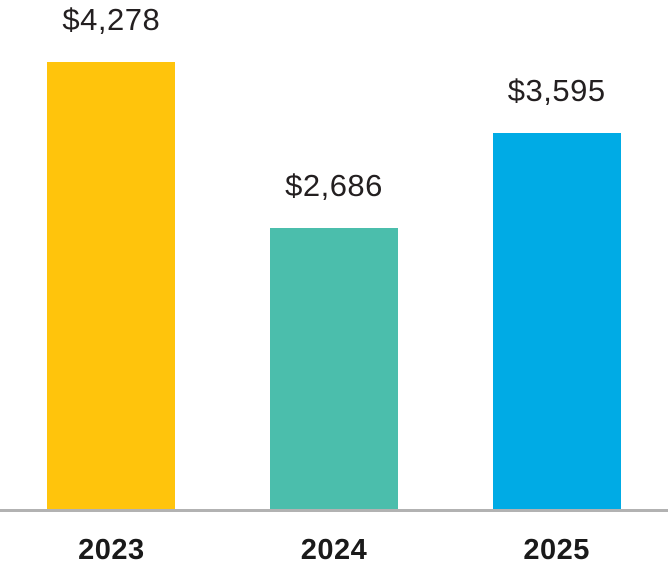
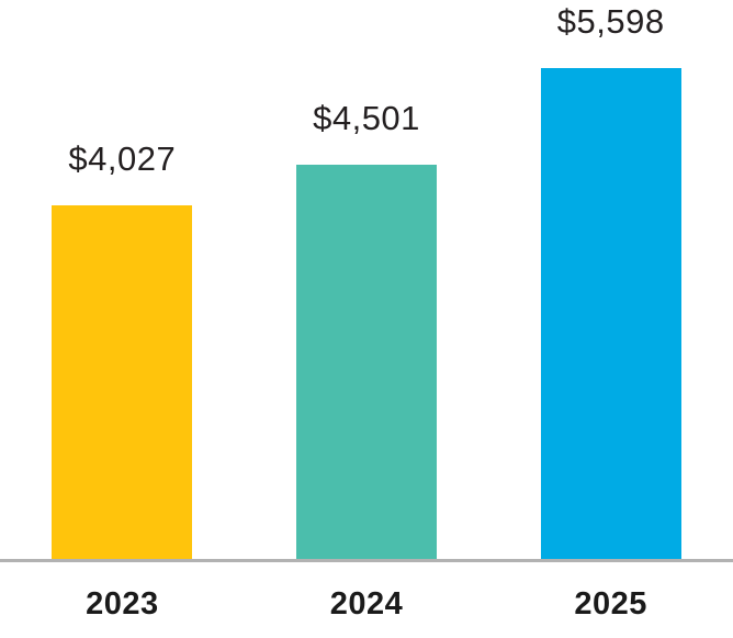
2023: $4,278 -> $4,027
2024: $2,686 -> $4,501
2025: $3,595 -> $5,598
